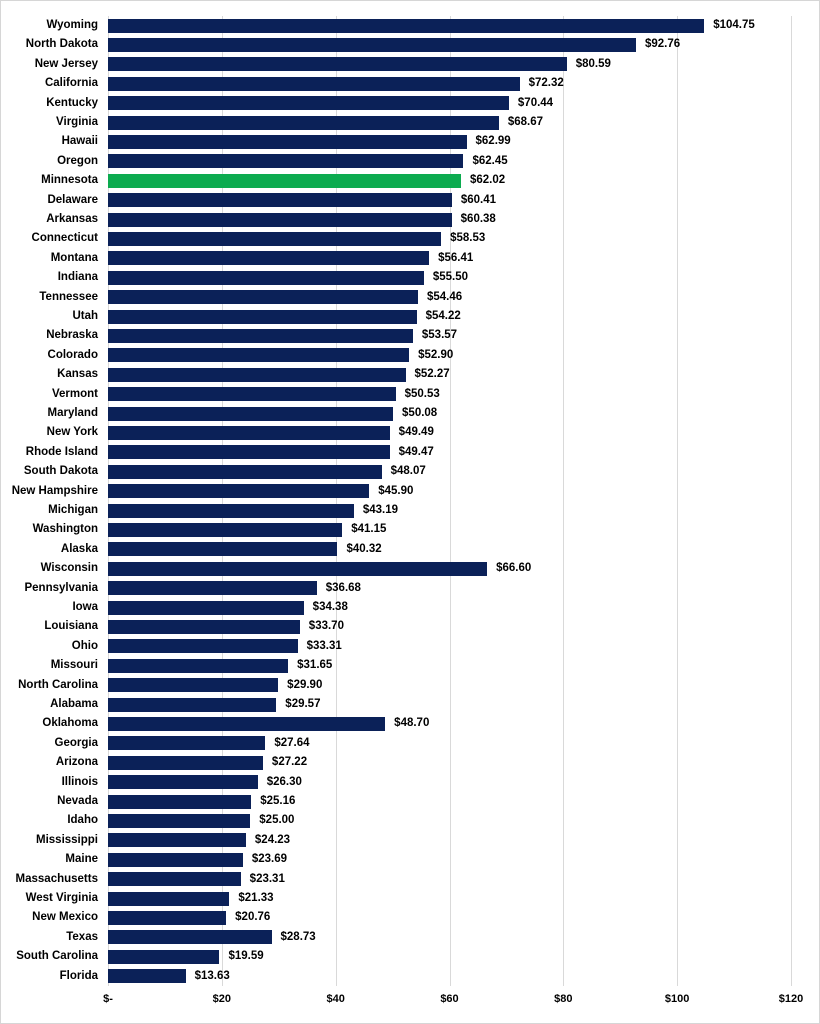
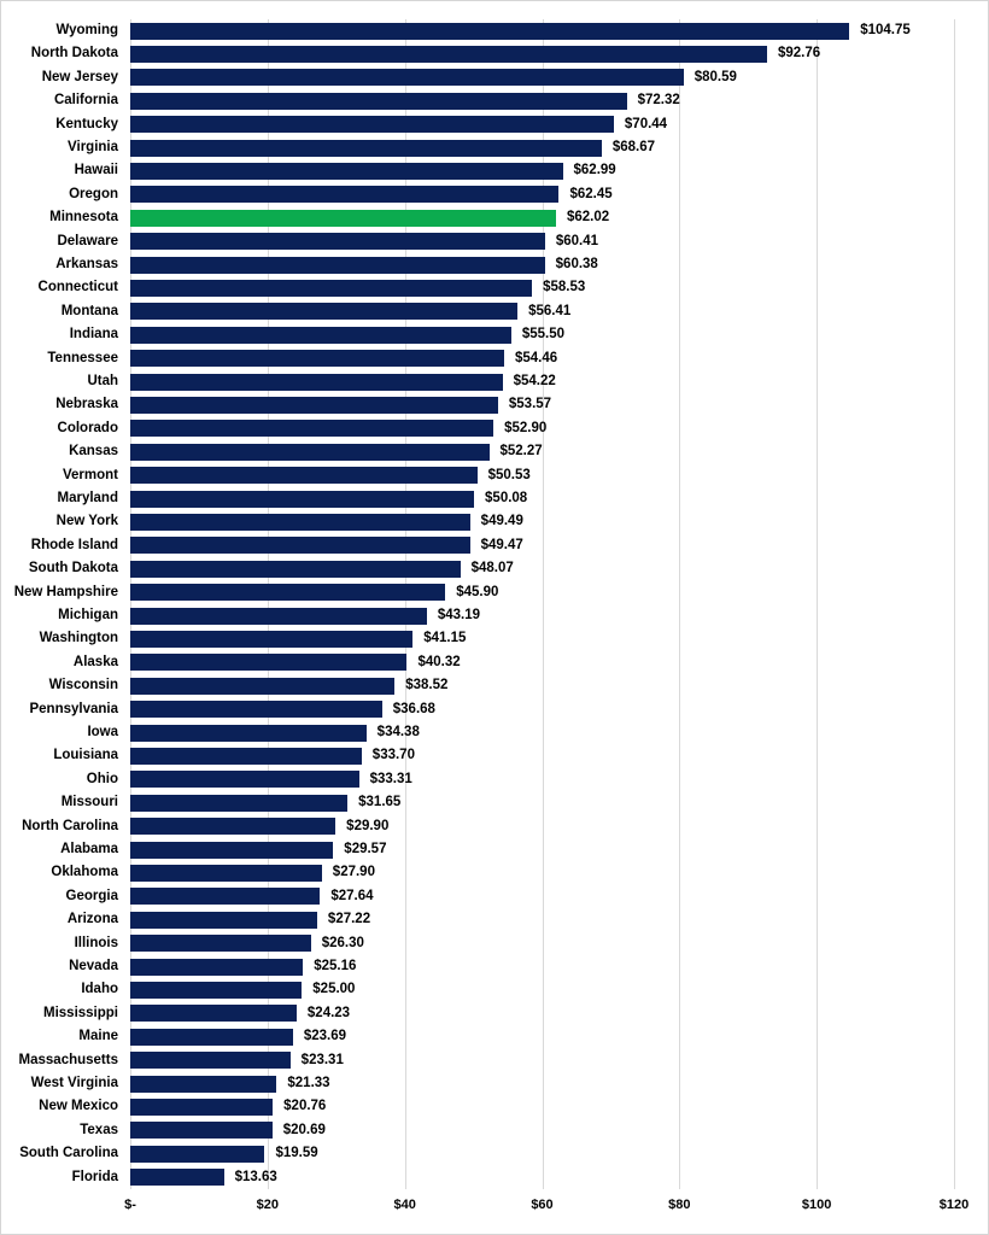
Wisconsin: $66.60 -> $38.52
Oklahoma: $48.70 -> $27.90
Texas: $28.73 -> $20.69
